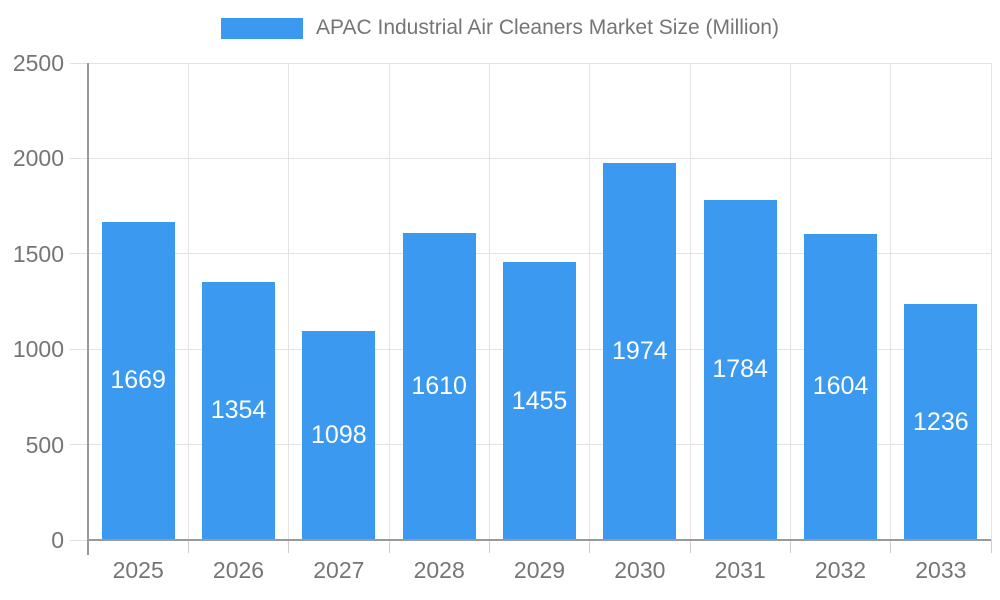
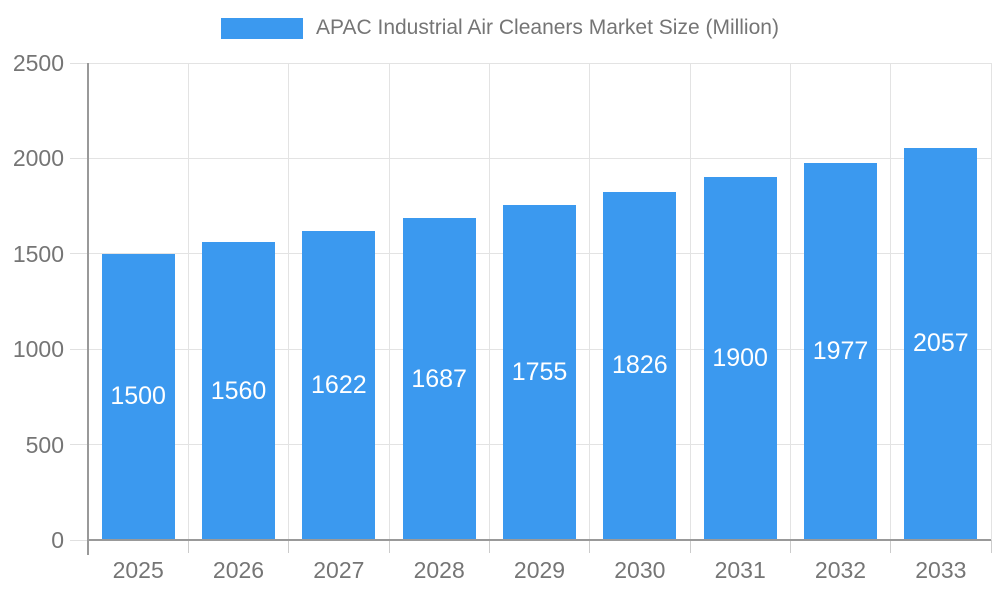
2025: 1669 -> 1500
2026: 1354 -> 1560
2027: 1098 -> 1622
2028: 1610 -> 1687
2029: 1455 -> 1755
2030: 1974 -> 1826
2031: 1784 -> 1900
2032: 1604 -> 1977
2033: 1236 -> 2057
